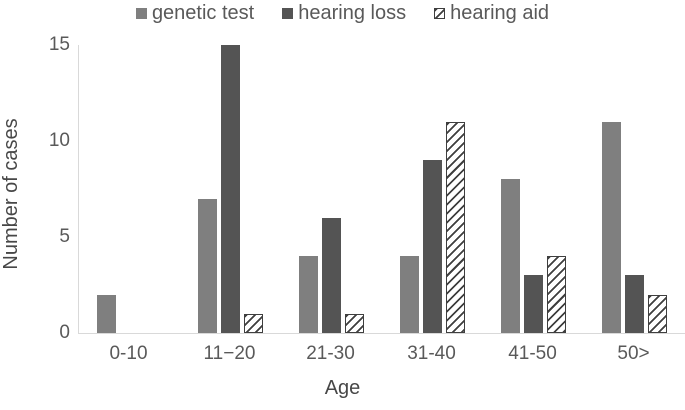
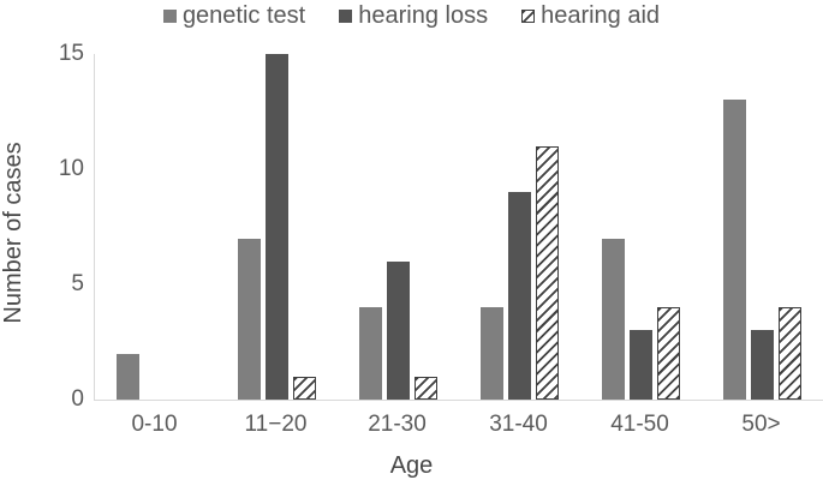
genetic test/41-50: 8 -> 7
genetic test/50>: 11 -> 13
hearing aid/50>: 2 -> 4
